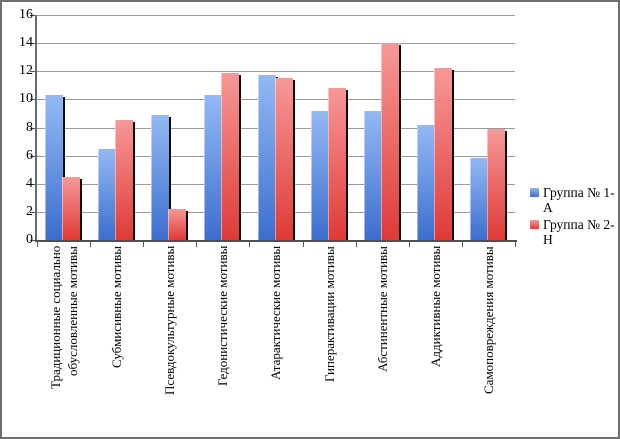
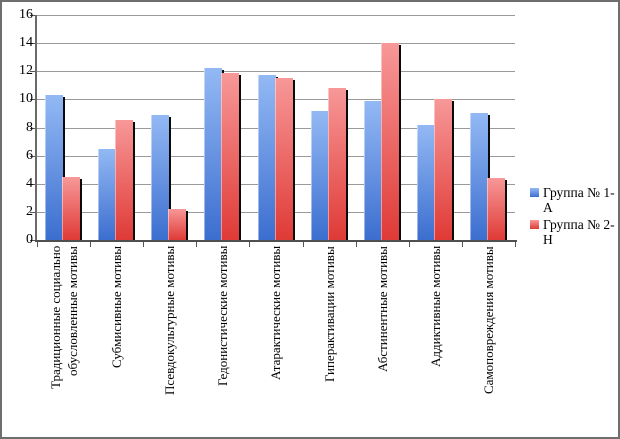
Группа № 1-А/Гедонистические мотивы: 10.3 -> 12.2
Группа № 1-А/Абстинентные мотивы: 9.2 -> 9.9
Группа № 2-Н/Аддиктивные мотивы: 12.2 -> 10.0
Группа № 1-А/Самоповреждения мотивы: 5.8 -> 9.0
Группа № 2-Н/Самоповреждения мотивы: 7.9 -> 4.4
